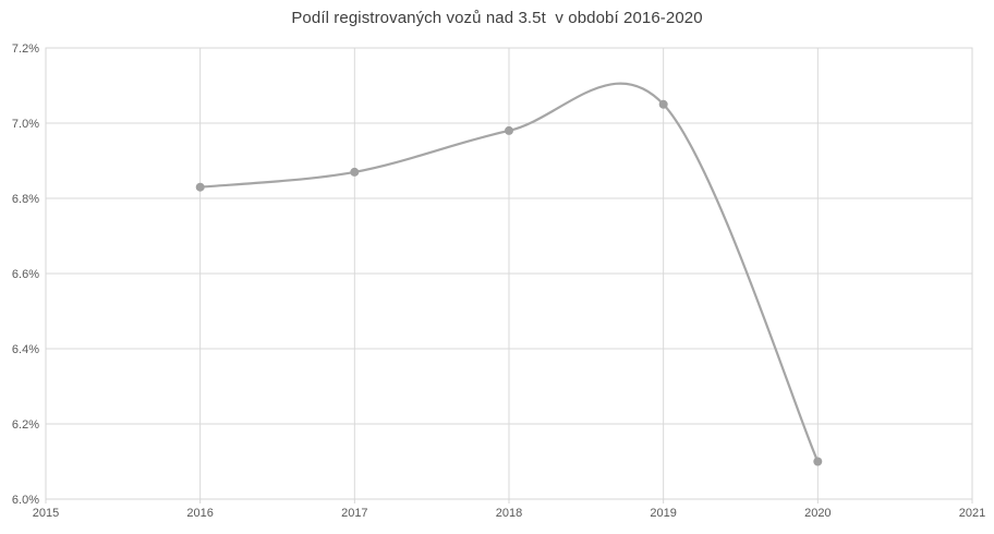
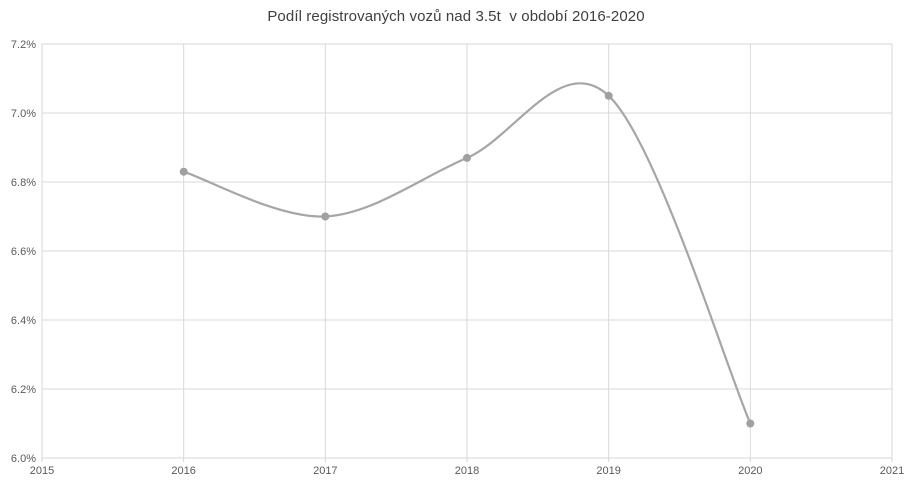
2017: 6.87% -> 6.70%
2018: 6.98% -> 6.87%
